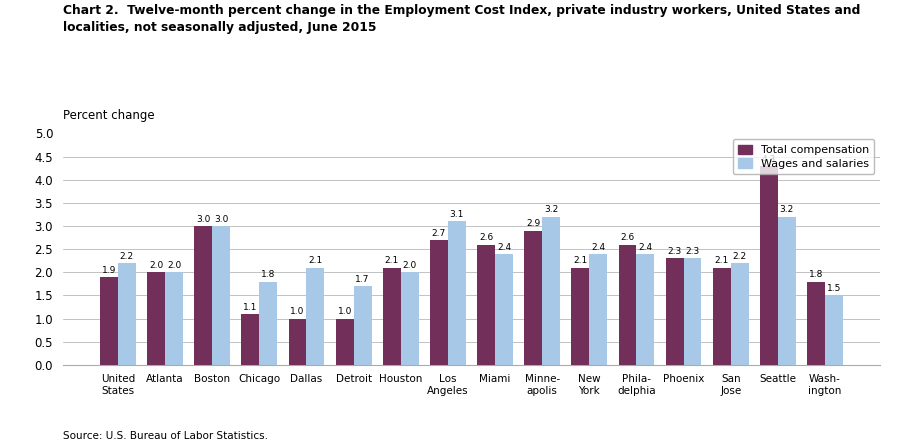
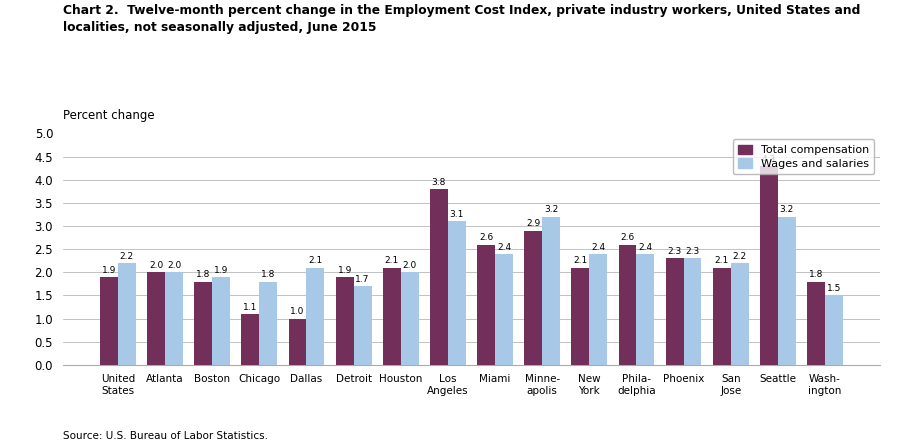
Total compensation/Boston: 3.0 -> 1.8
Wages and salaries/Boston: 3.0 -> 1.9
Total compensation/Detroit: 1.0 -> 1.9
Total compensation/Los Angeles: 2.7 -> 3.8
